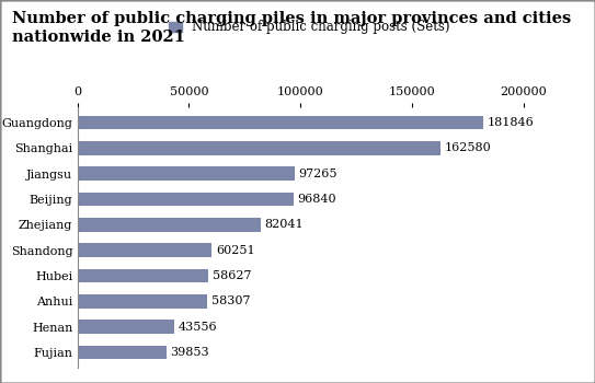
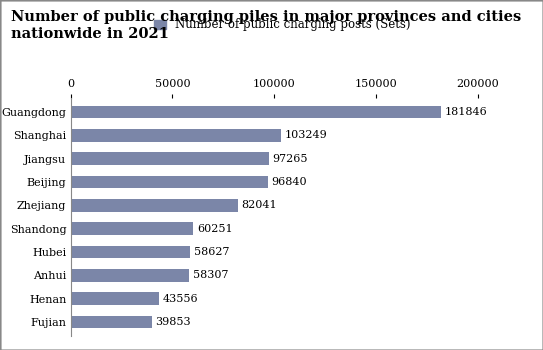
Shanghai: 162580 -> 103249
